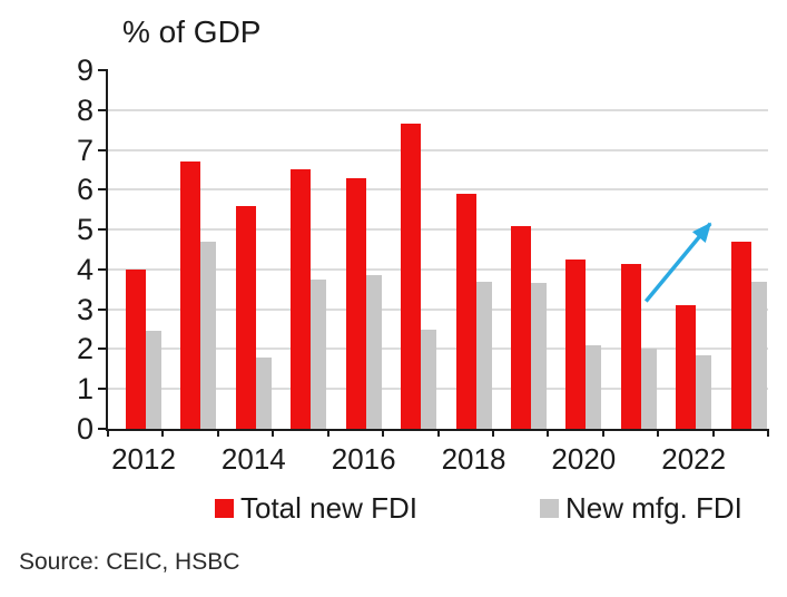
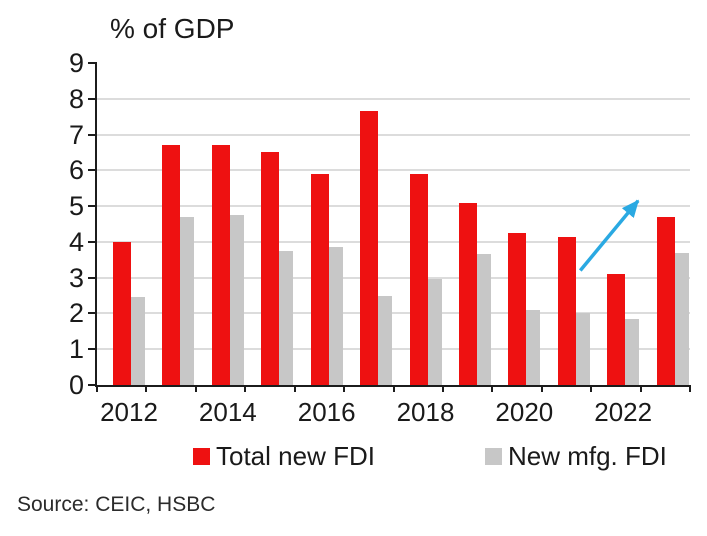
Total new FDI/2014: 5.6 -> 6.7
New mfg. FDI/2014: 1.8 -> 4.8
Total new FDI/2016: 6.3 -> 5.9
New mfg. FDI/2018: 3.7 -> 3.0
